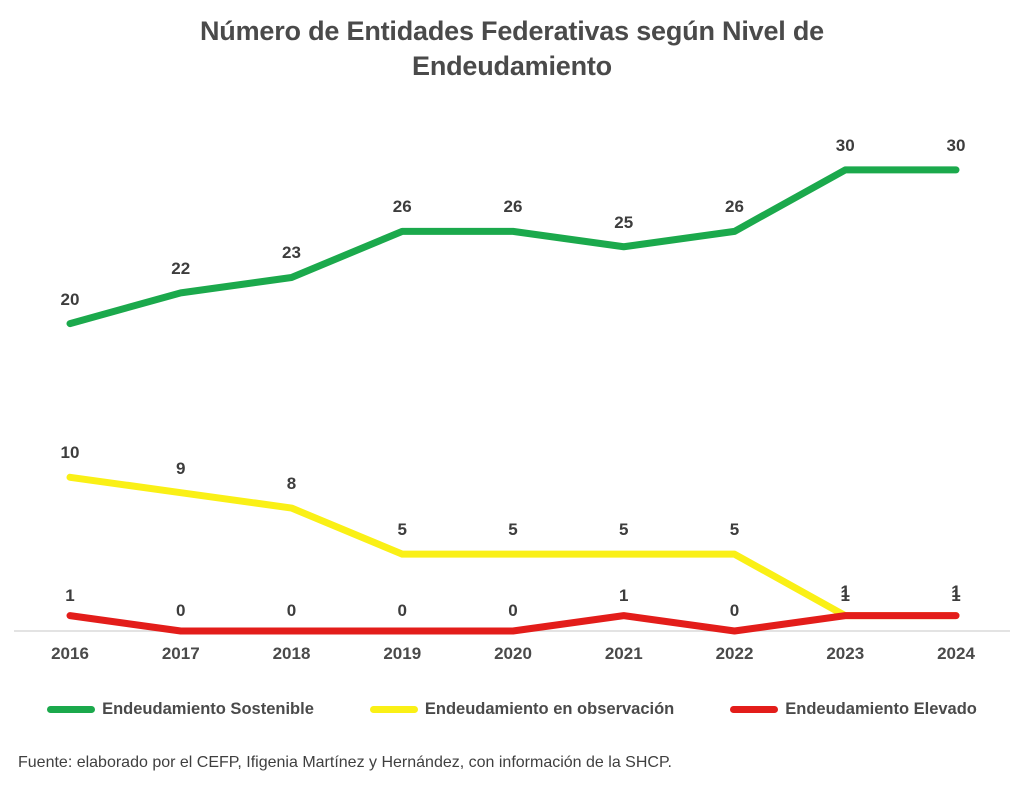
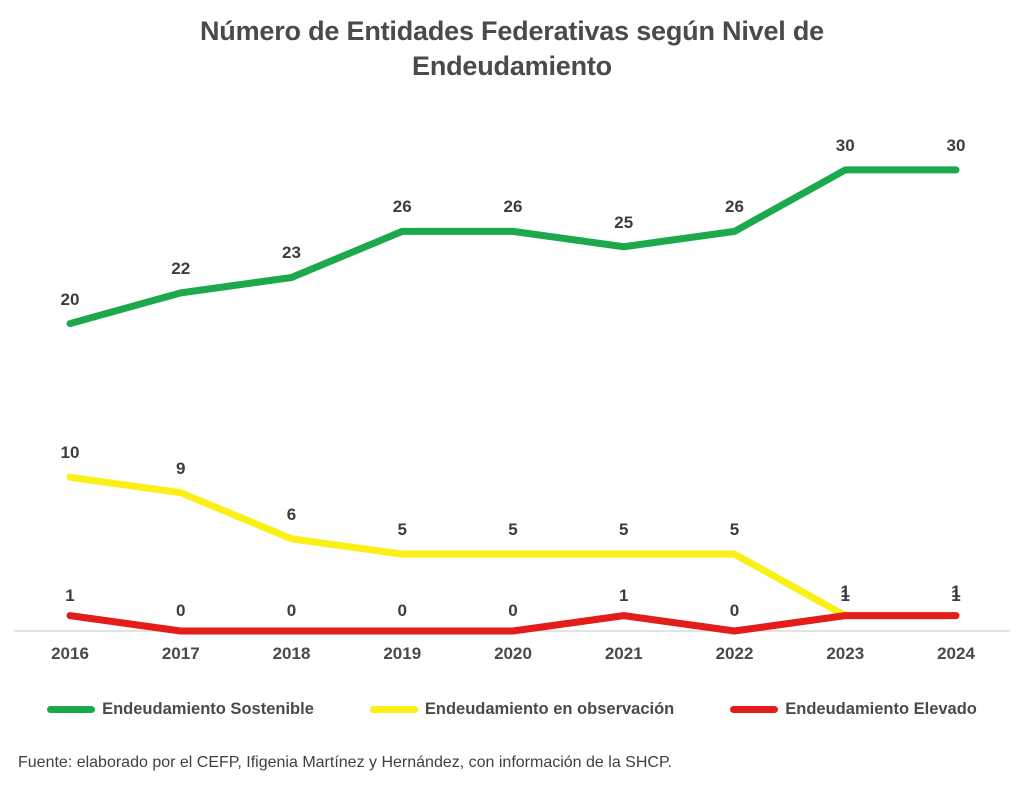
Endeudamiento en observación/2018: 8 -> 6
